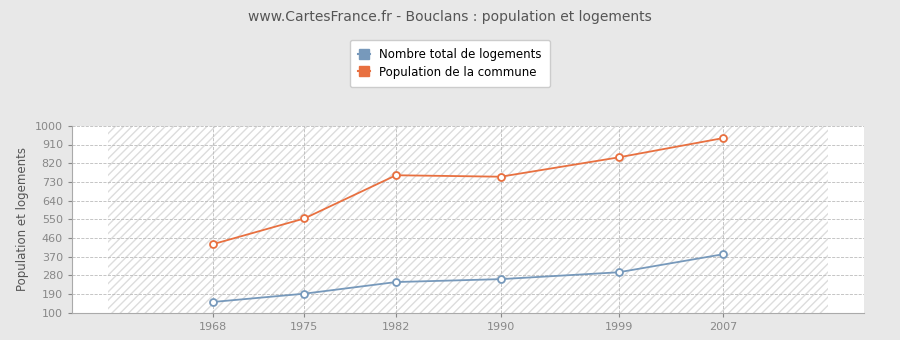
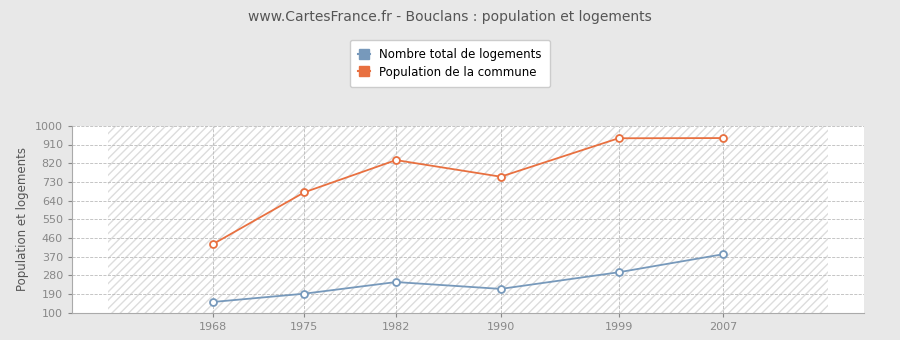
Population de la commune/1975: 554 -> 680
Population de la commune/1982: 762 -> 835
Nombre total de logements/1990: 262 -> 215
Population de la commune/1999: 848 -> 940
